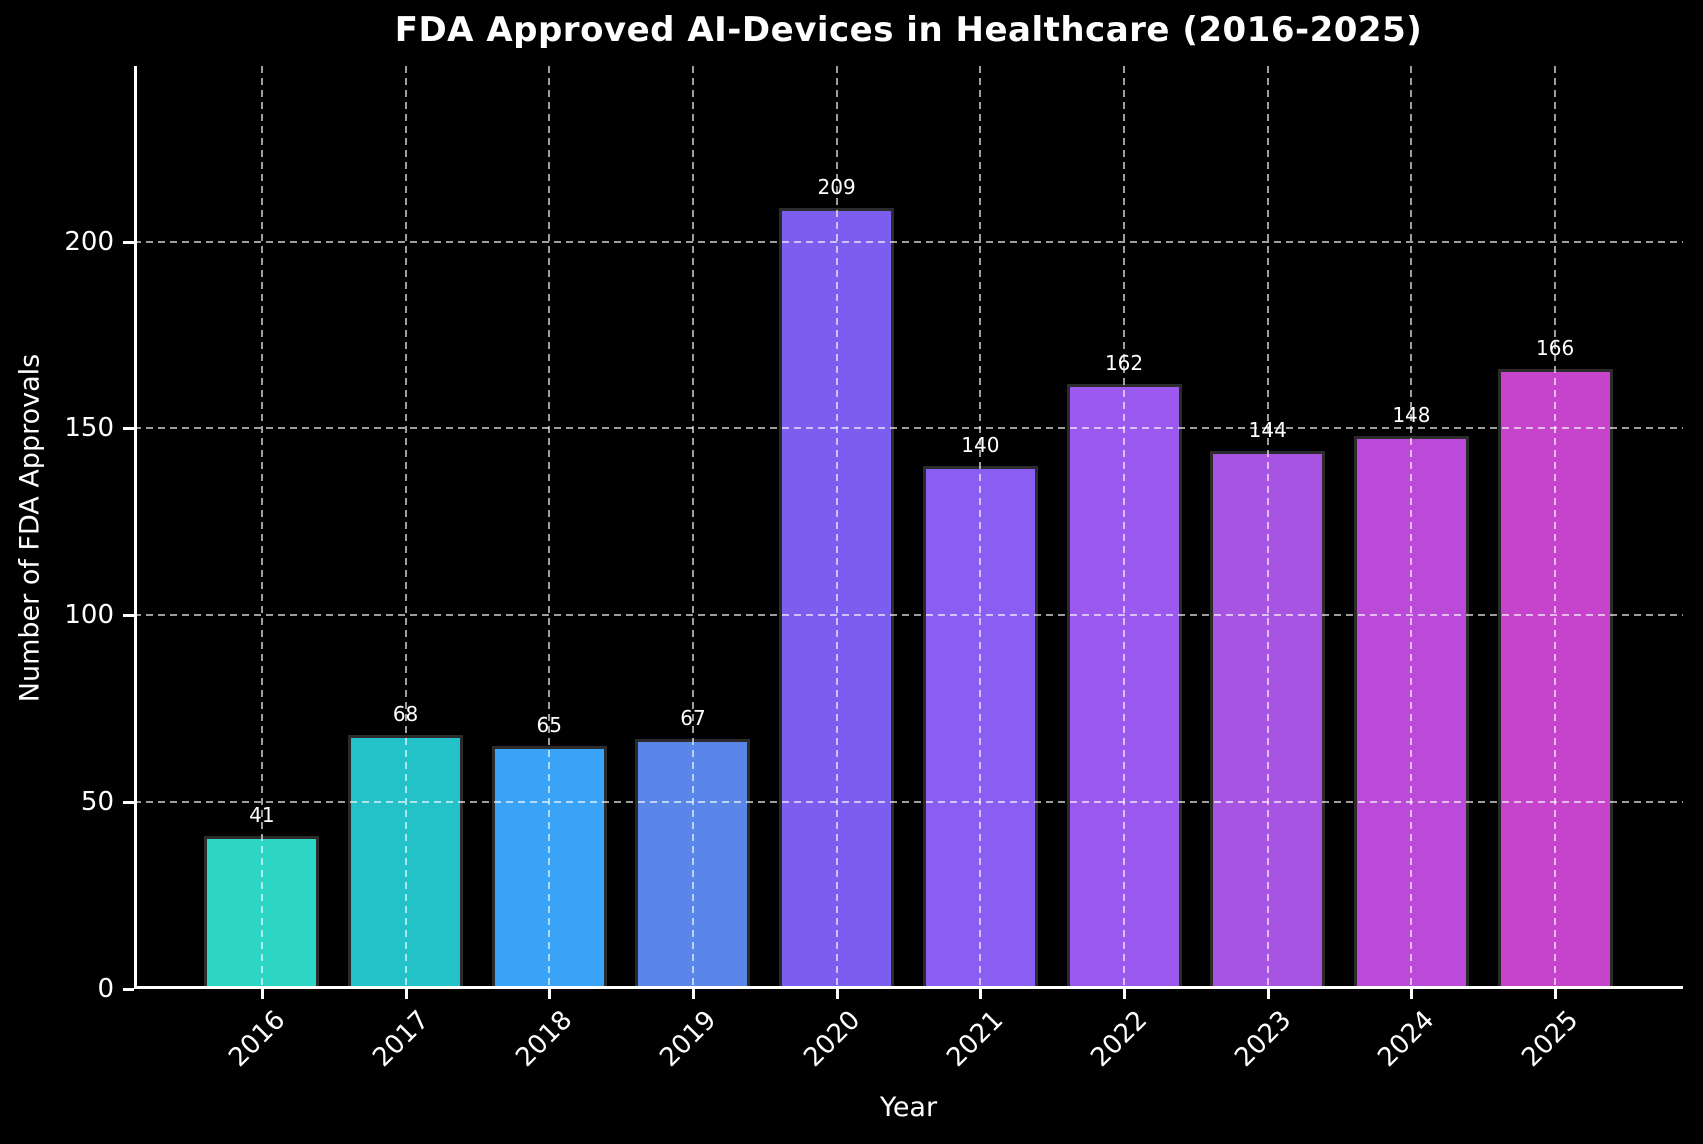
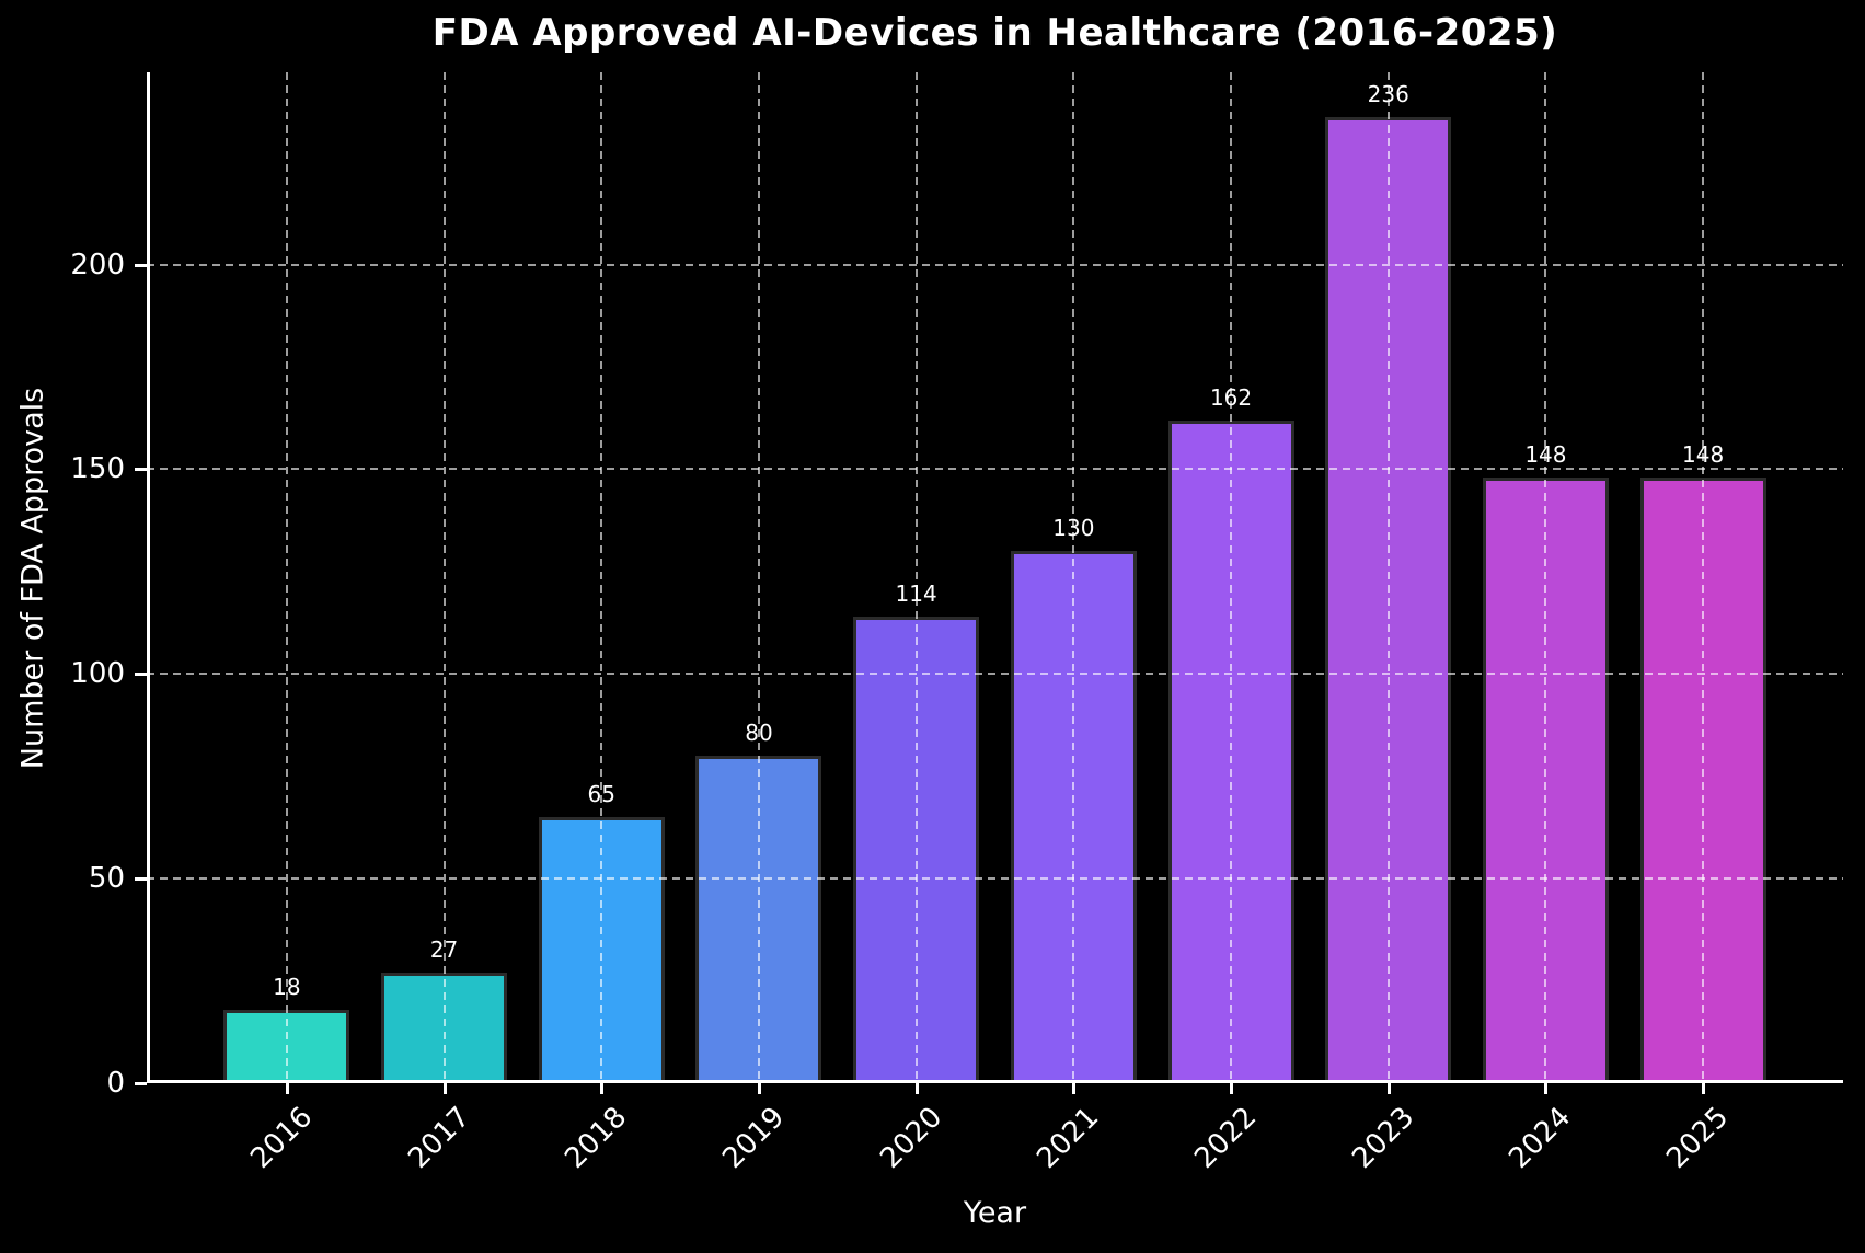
2016: 41 -> 18
2017: 68 -> 27
2019: 67 -> 80
2020: 209 -> 114
2021: 140 -> 130
2023: 144 -> 236
2025: 166 -> 148
